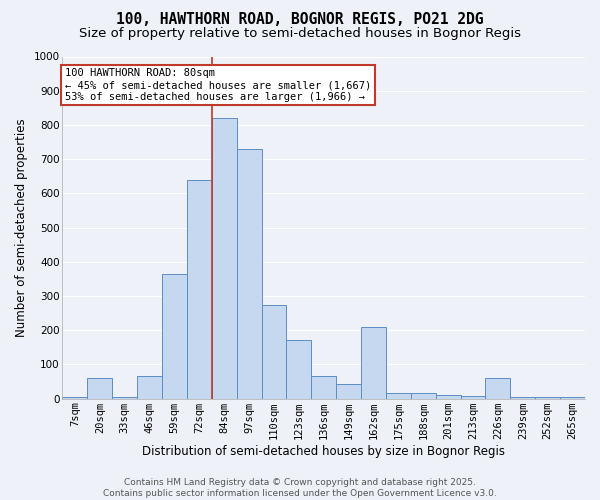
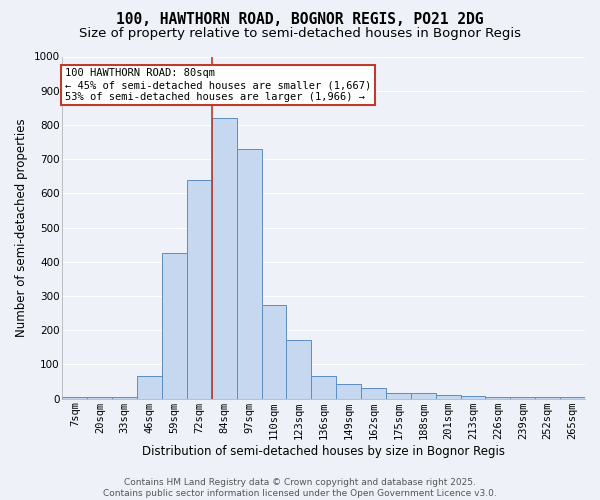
20sqm: 60 -> 5
59sqm: 365 -> 425
162sqm: 210 -> 32
226sqm: 60 -> 5
